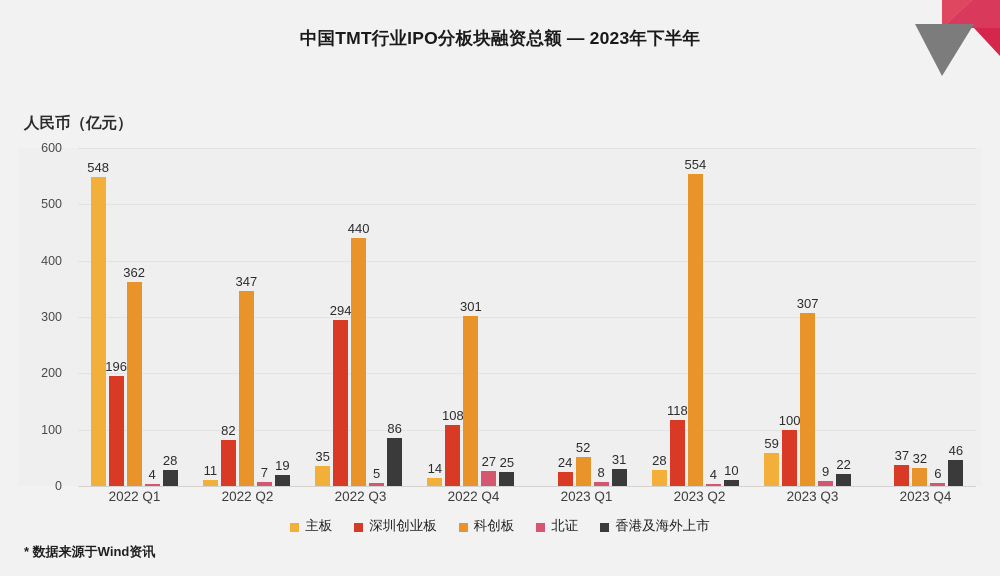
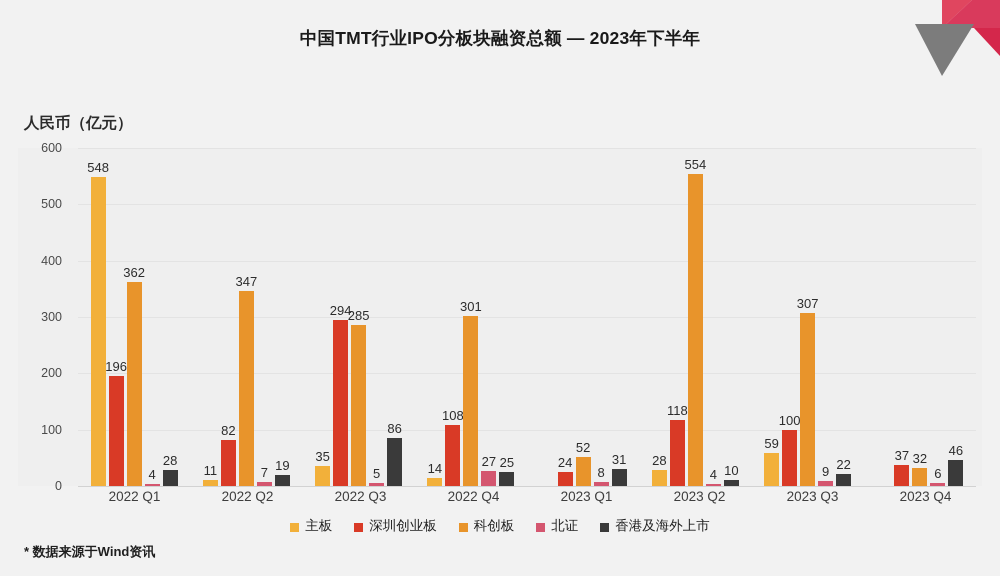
科创板/2022 Q3: 440 -> 285
